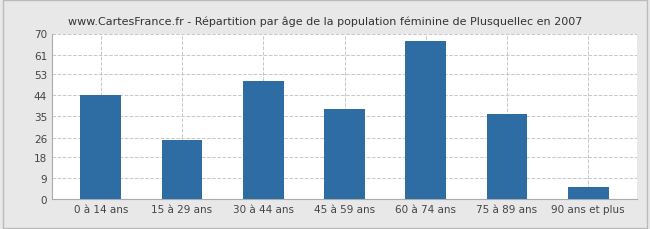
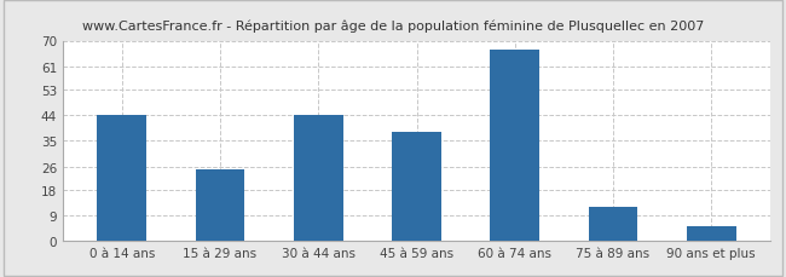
30 à 44 ans: 50 -> 44
75 à 89 ans: 36 -> 12
